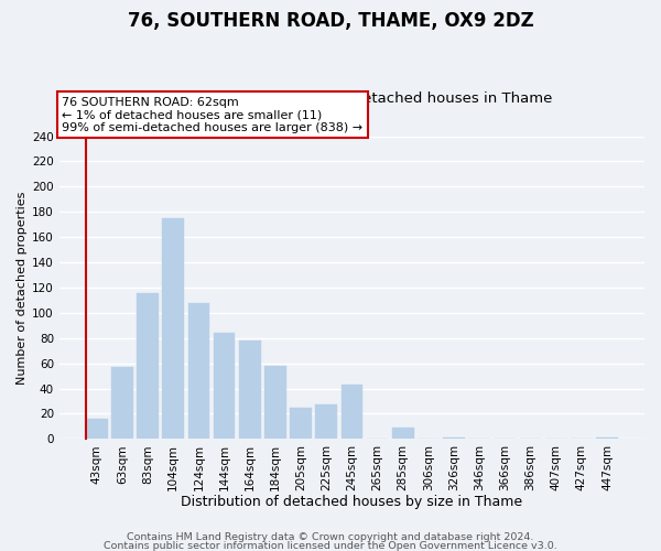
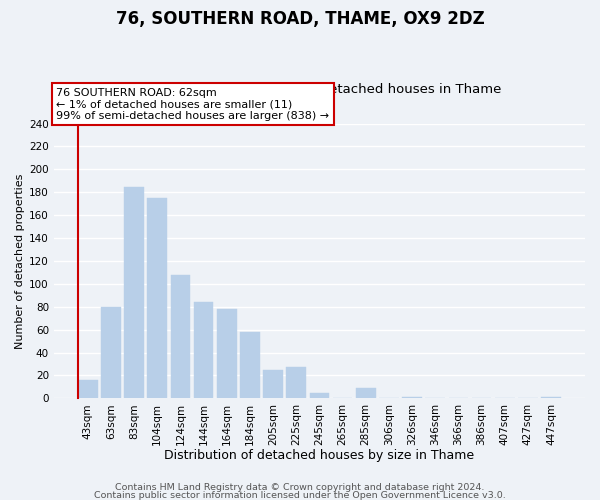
63sqm: 57 -> 80
83sqm: 116 -> 185
245sqm: 43 -> 5
